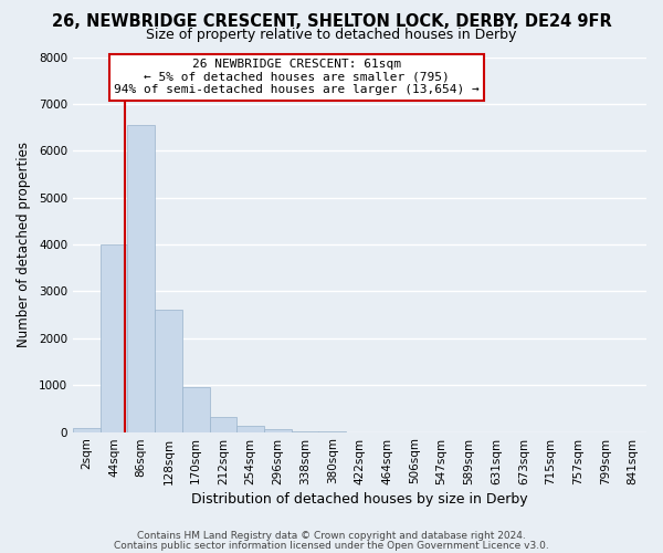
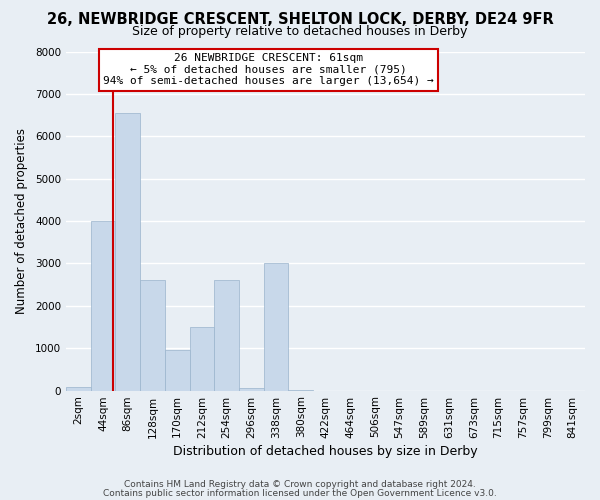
212sqm: 330 -> 1500
254sqm: 120 -> 2600
338sqm: 10 -> 3000
